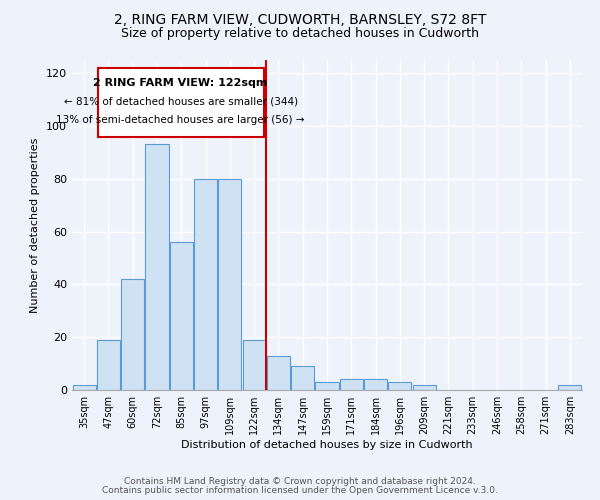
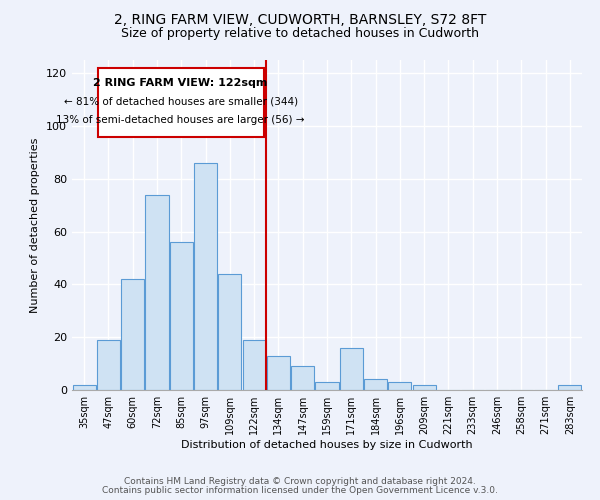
72sqm: 93 -> 74
97sqm: 80 -> 86
109sqm: 80 -> 44
171sqm: 4 -> 16
